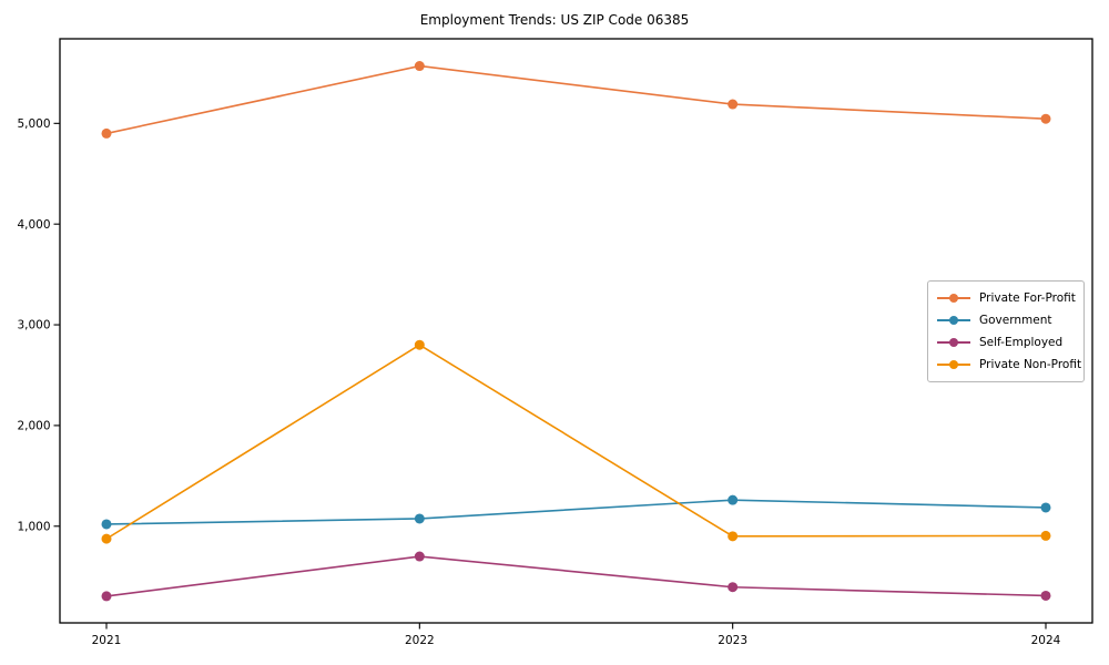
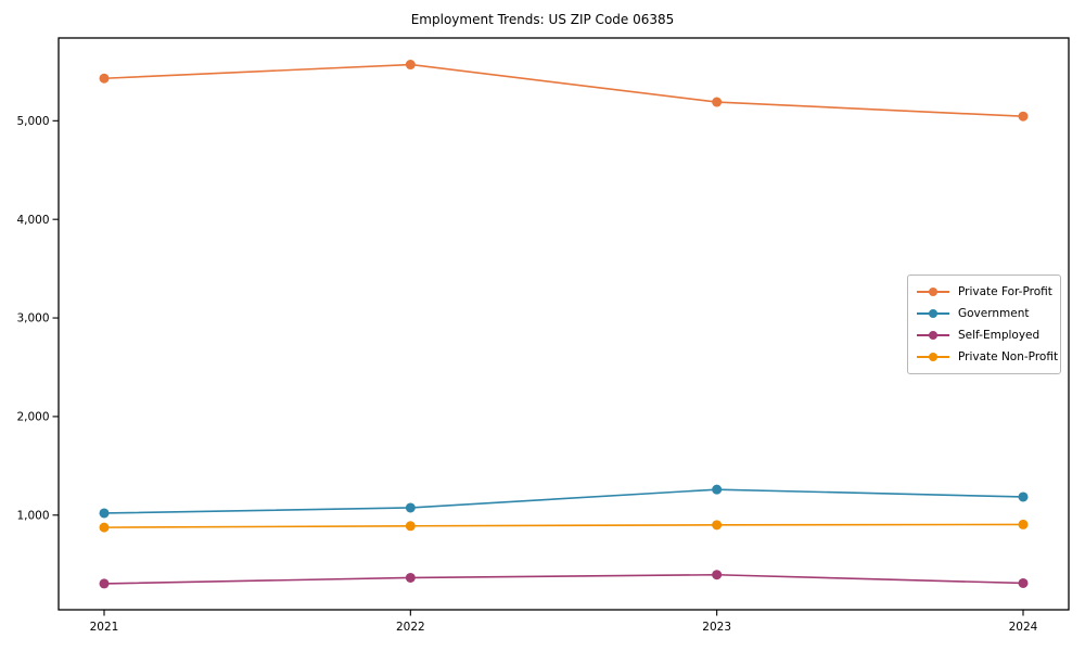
Private For-Profit/2021: 4900 -> 5400
Self-Employed/2022: 700 -> 400
Private Non-Profit/2022: 2800 -> 900
